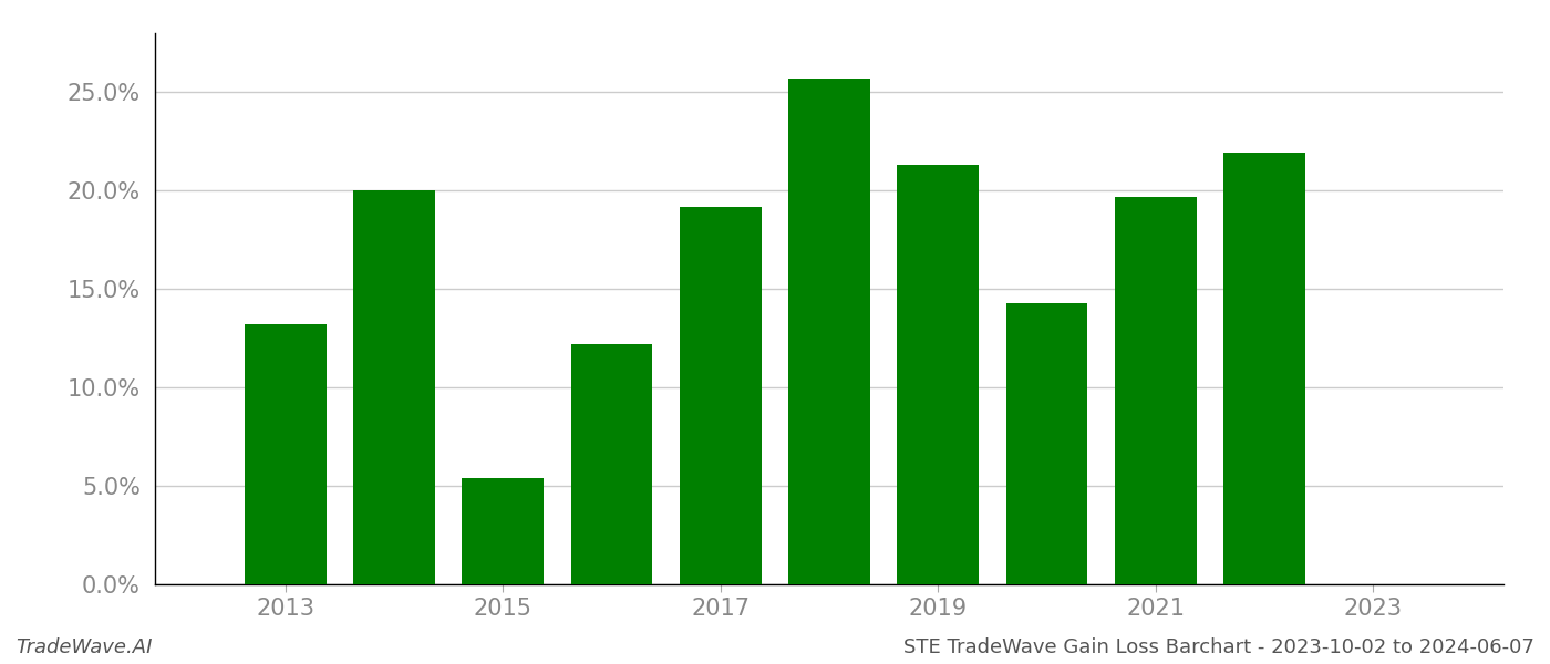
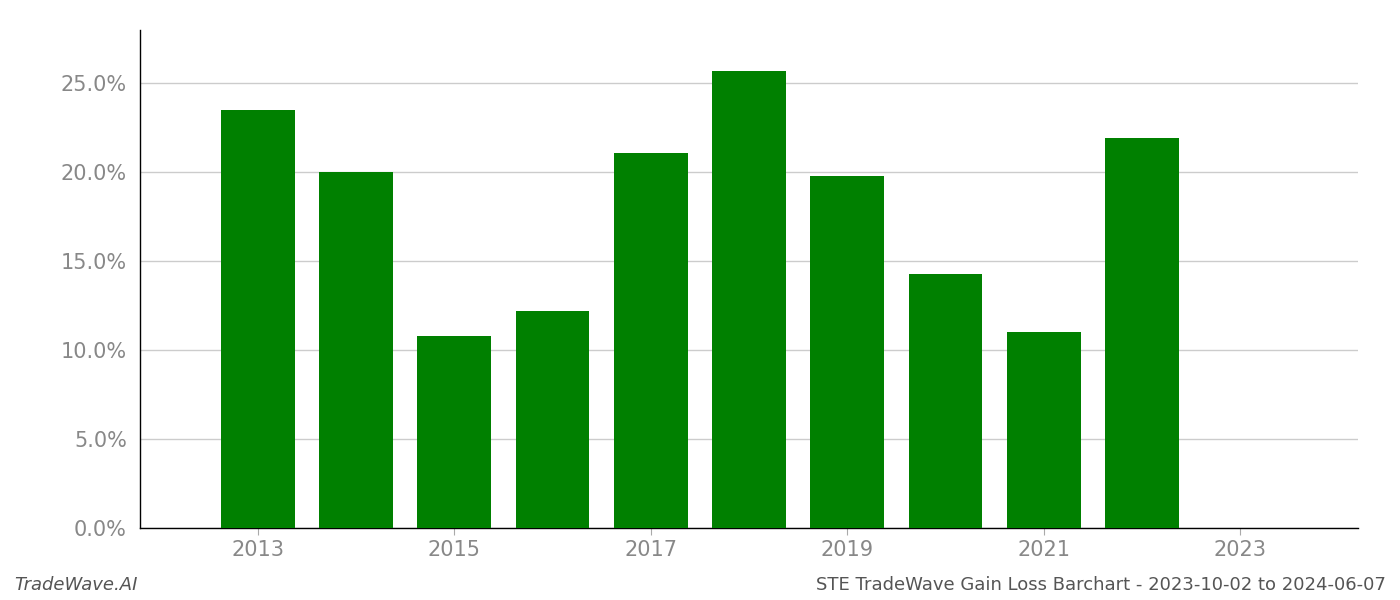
2013: 13.2% -> 23.5%
2015: 5.4% -> 10.8%
2017: 19.2% -> 21.1%
2019: 21.3% -> 19.8%
2021: 19.7% -> 11.0%
